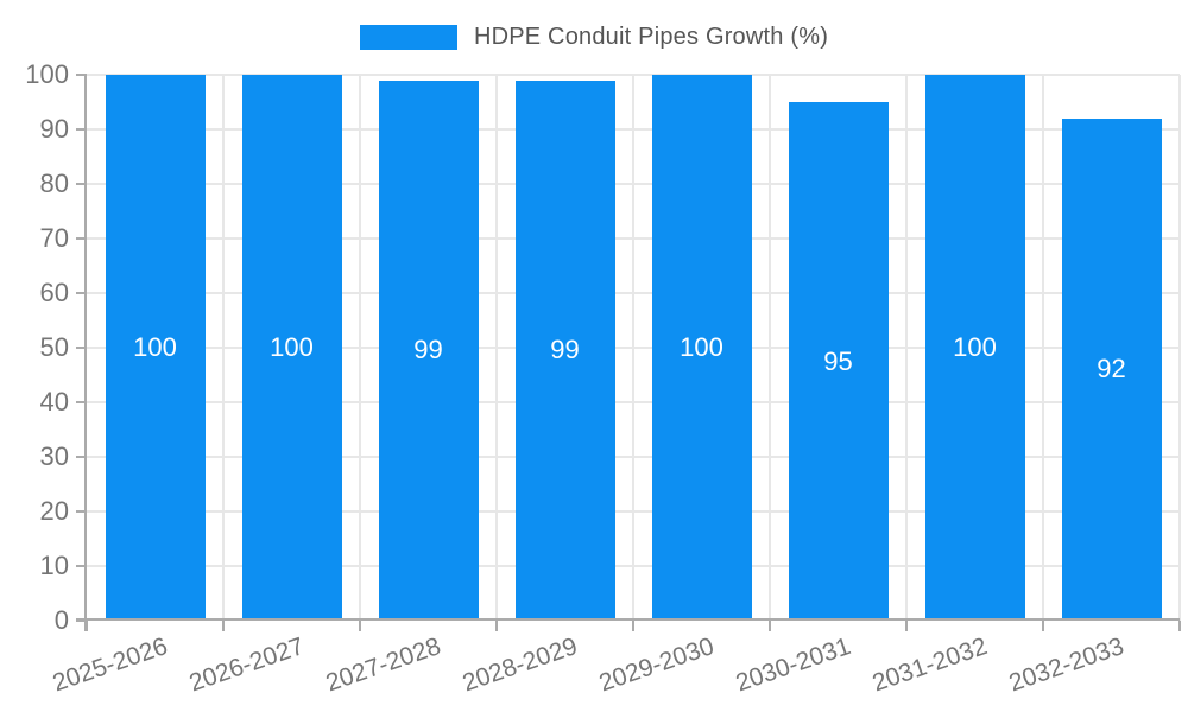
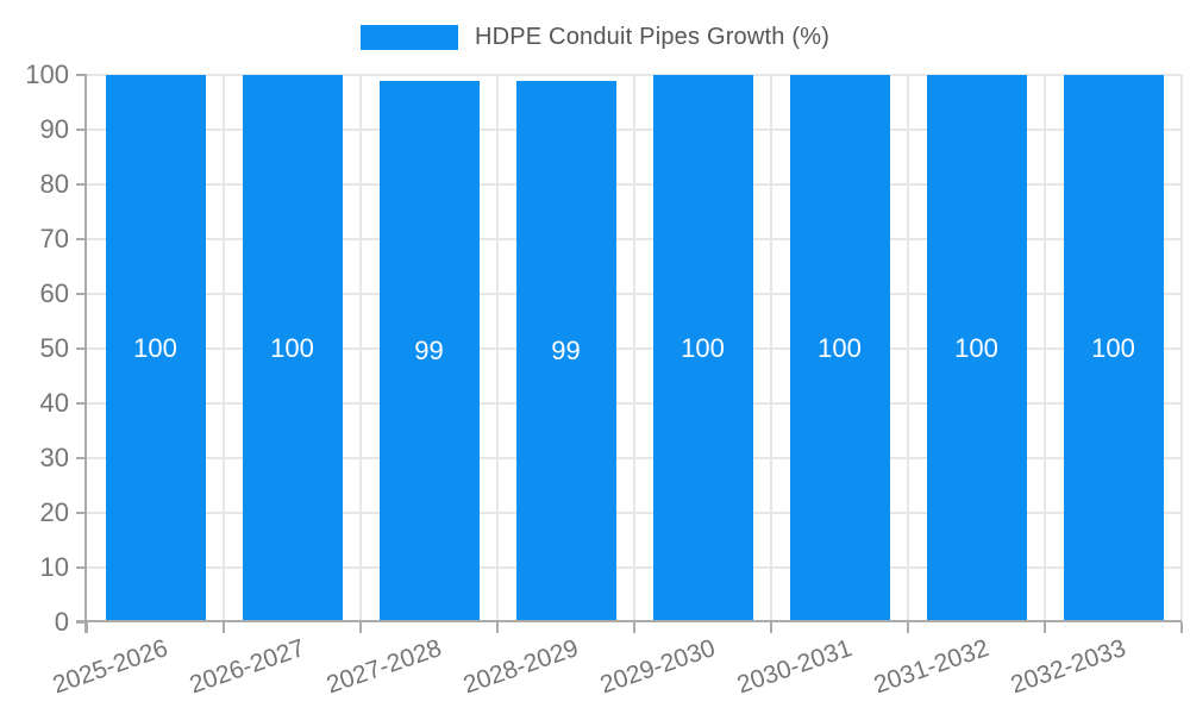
2030-2031: 95 -> 100
2032-2033: 92 -> 100
